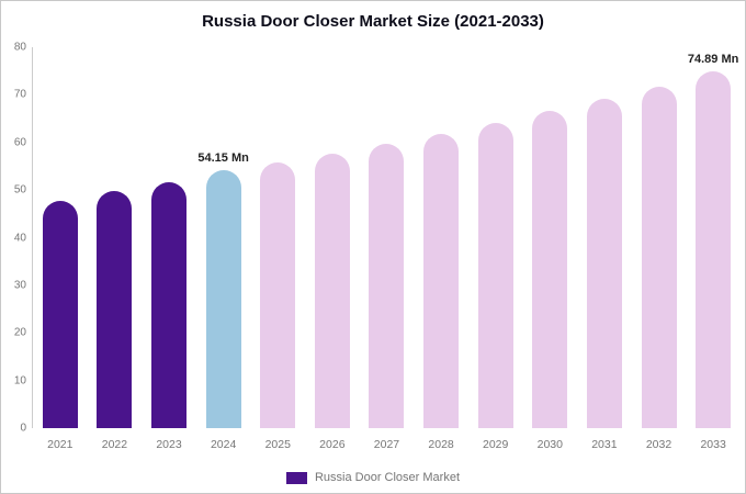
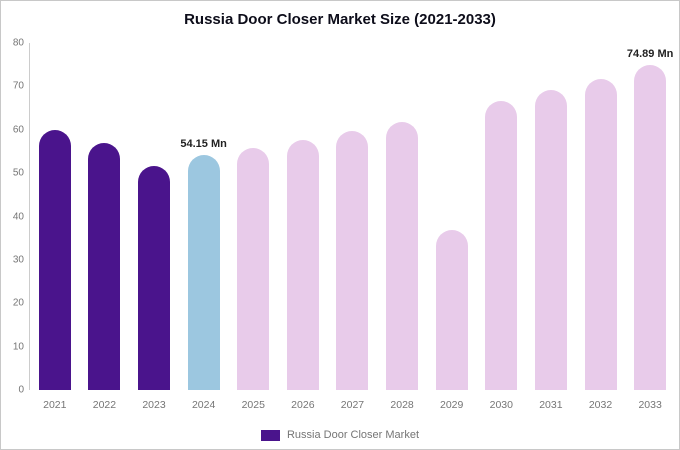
2021: 48 -> 60
2022: 50 -> 57
2029: 64 -> 37
